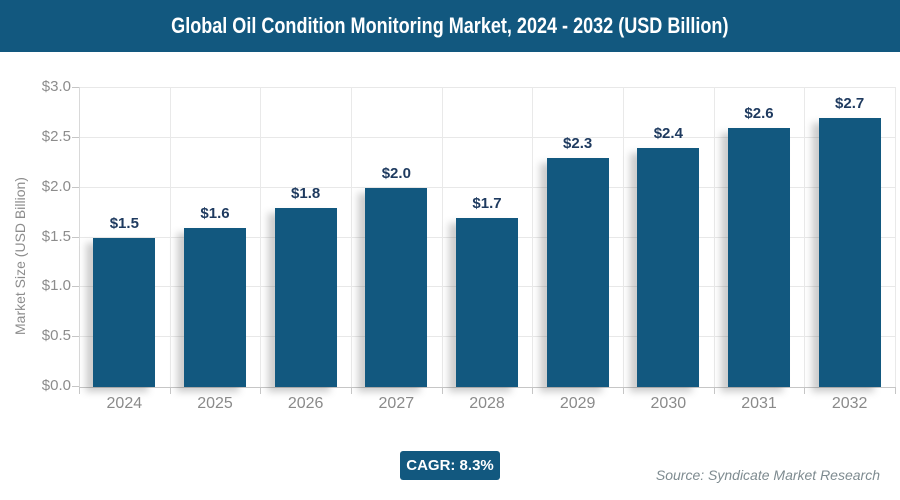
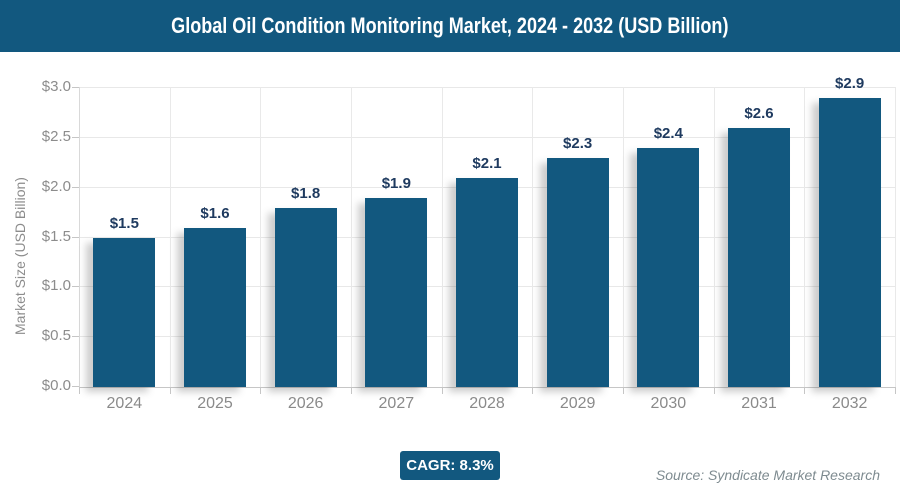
2027: $2.0 -> $1.9
2028: $1.7 -> $2.1
2032: $2.7 -> $2.9
